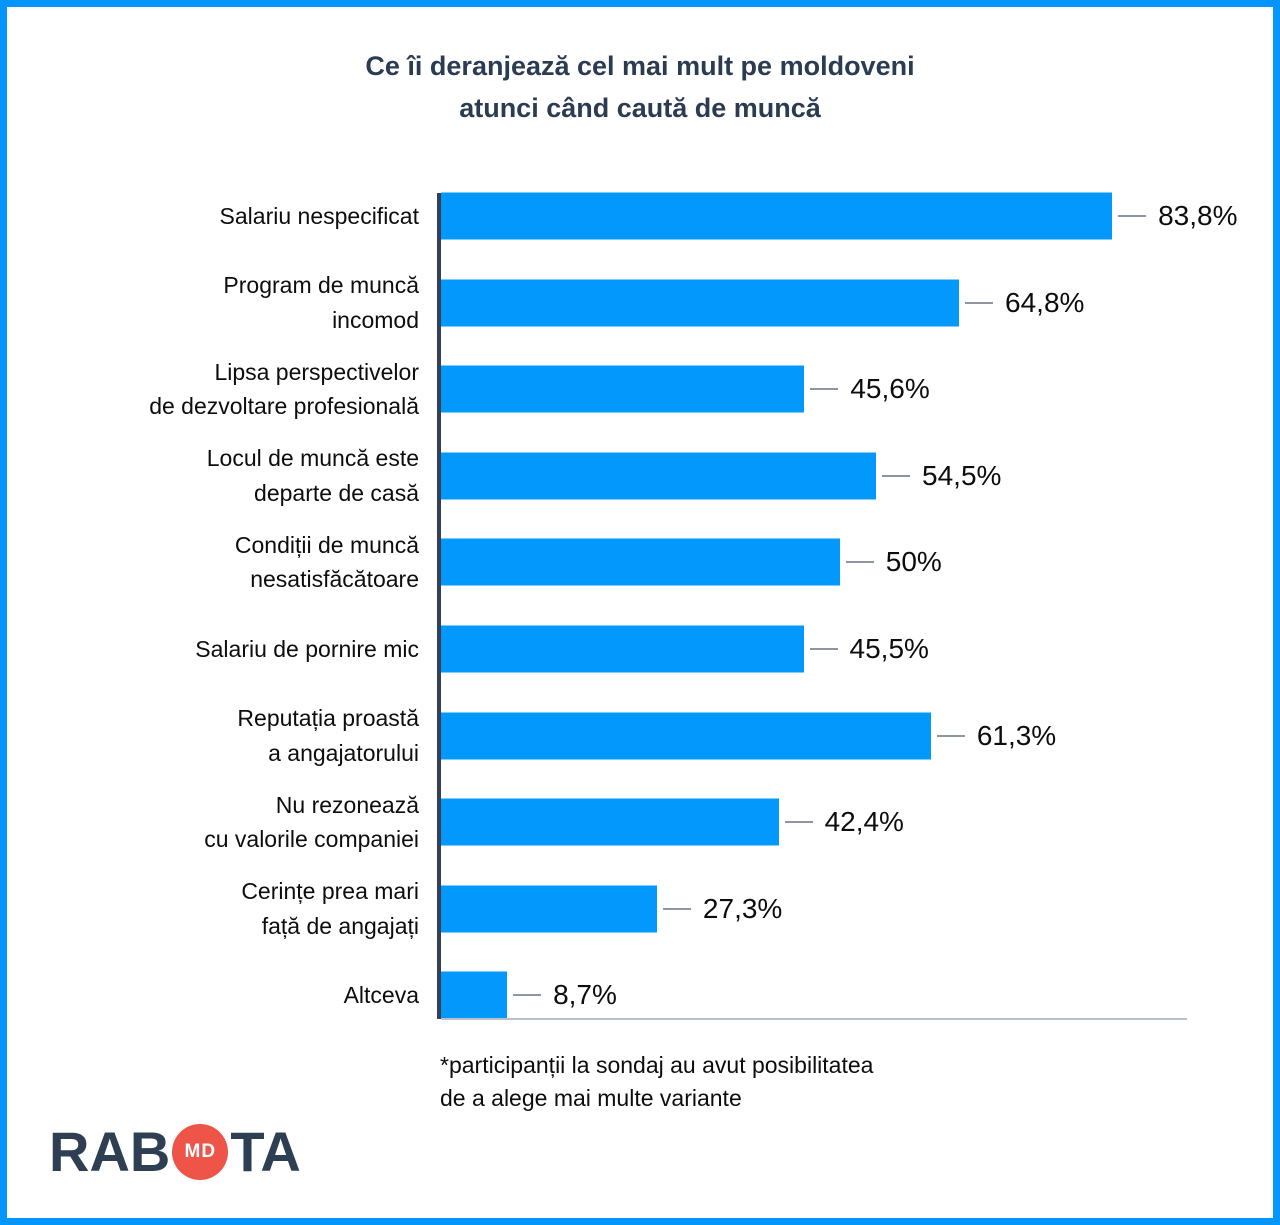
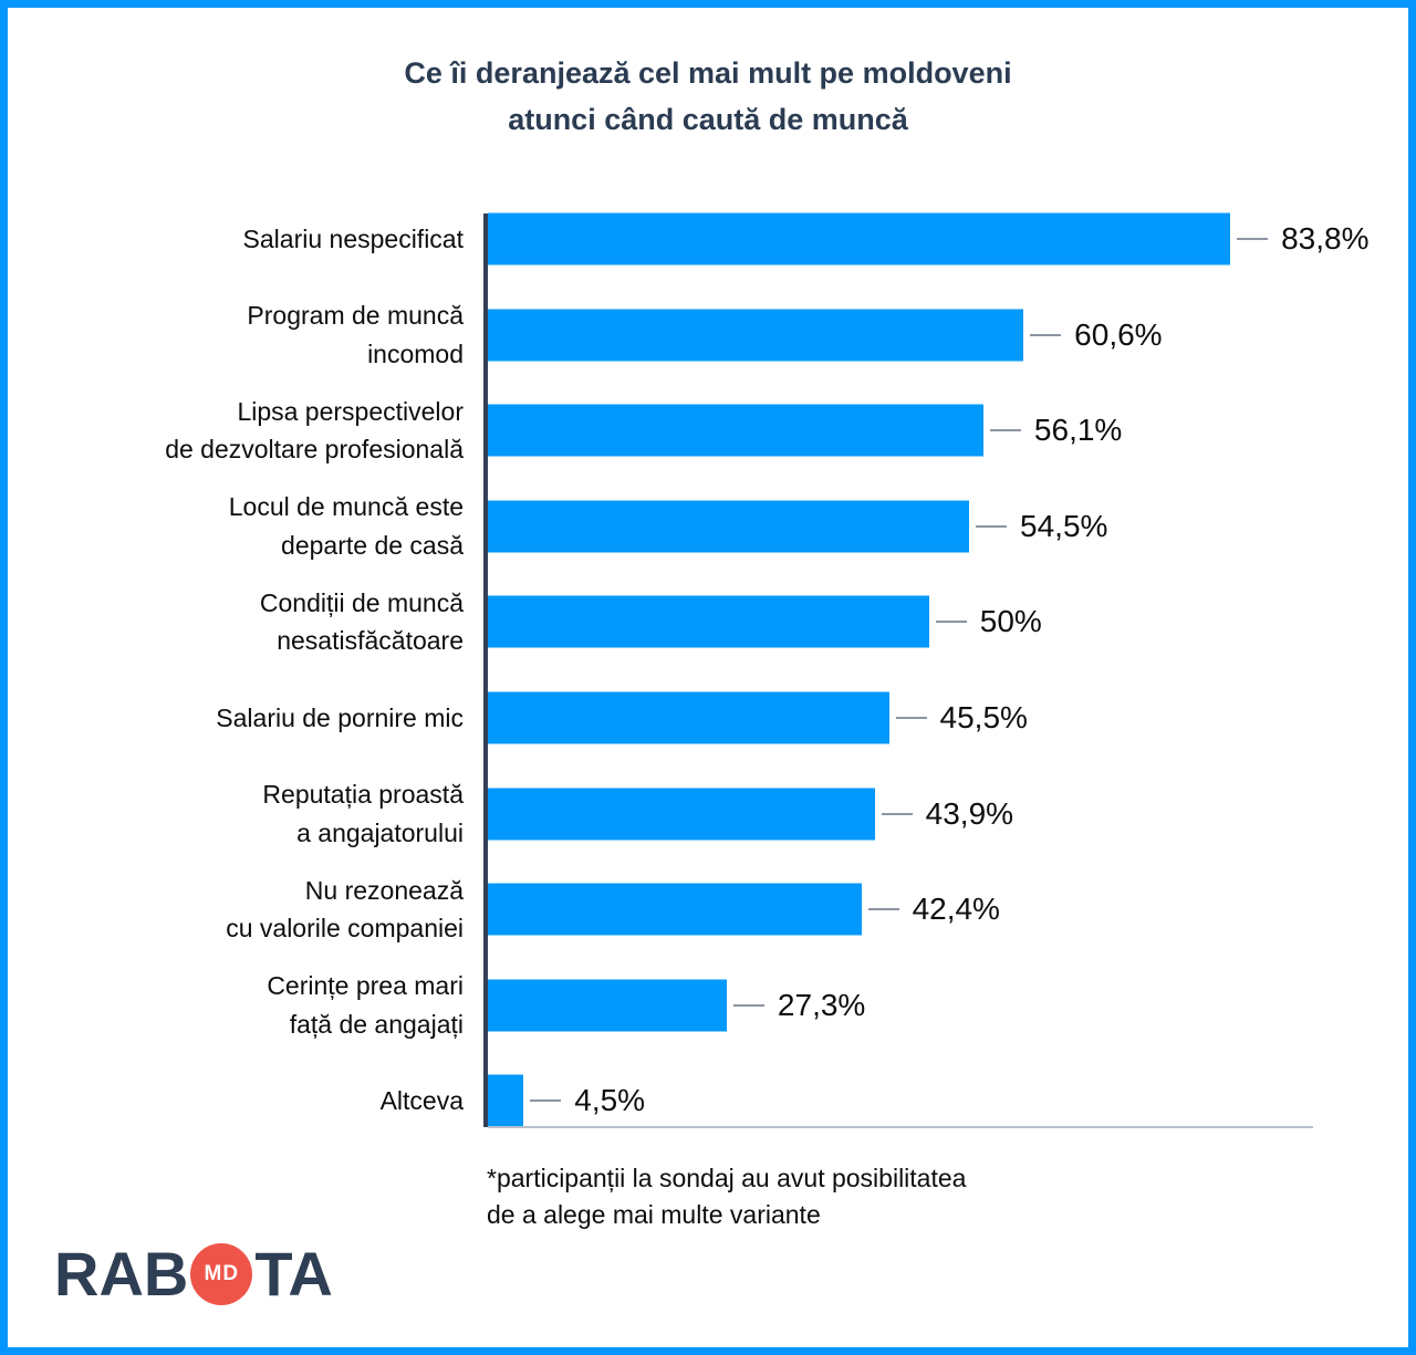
Program de muncă incomod: 64,8% -> 60,6%
Lipsa perspectivelor de dezvoltare profesională: 45,6% -> 56,1%
Reputația proastă a angajatorului: 61,3% -> 43,9%
Altceva: 8,7% -> 4,5%
